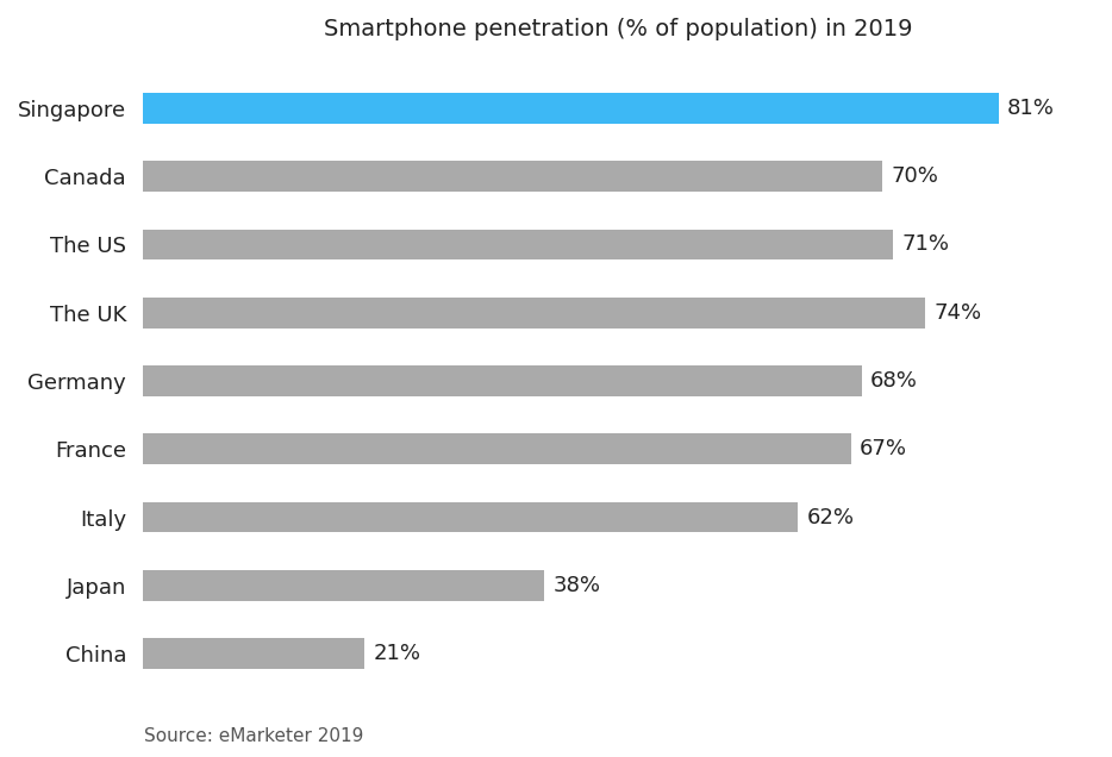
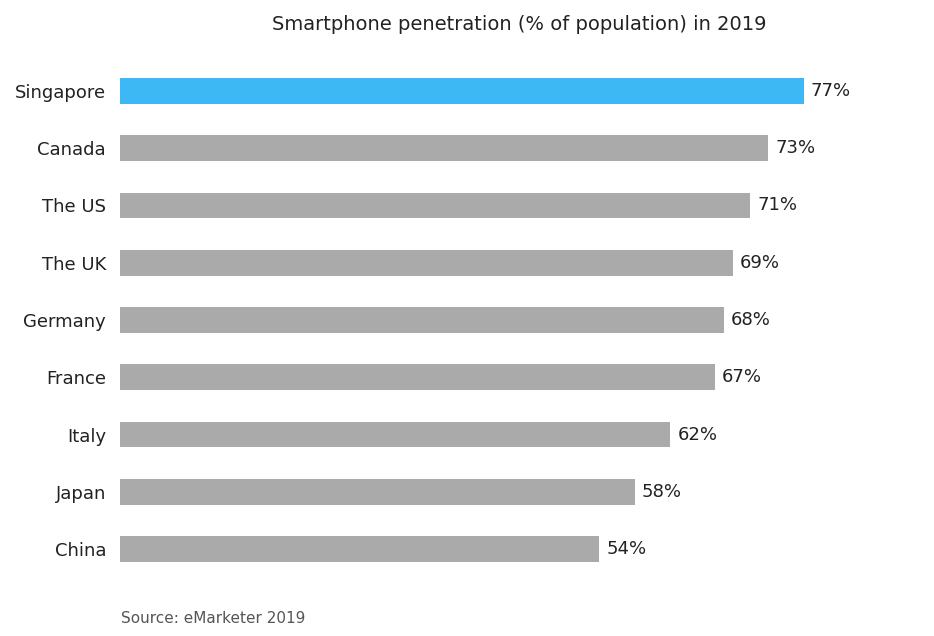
Singapore: 81% -> 77%
Canada: 70% -> 73%
The UK: 74% -> 69%
Japan: 38% -> 58%
China: 21% -> 54%
